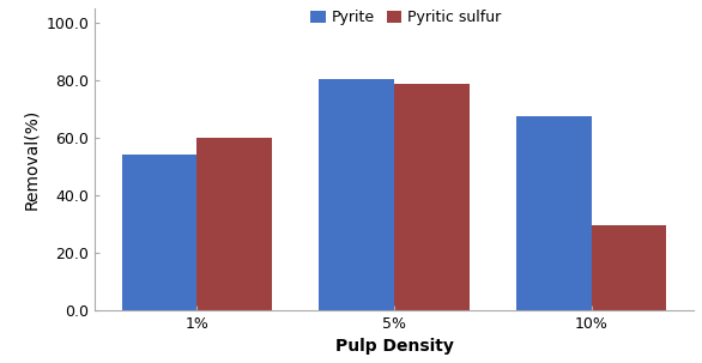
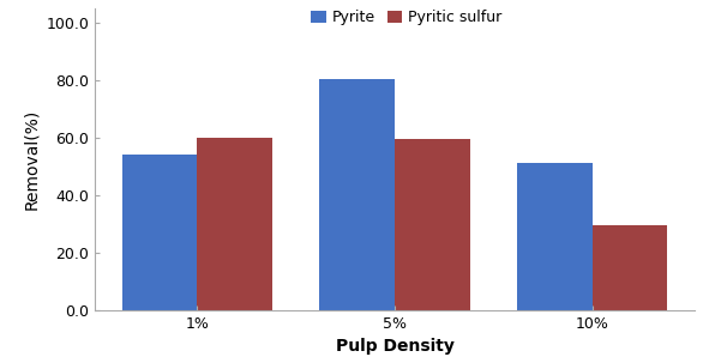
Pyritic sulfur/5%: 78.5 -> 59.5
Pyrite/10%: 67.5 -> 51.0
